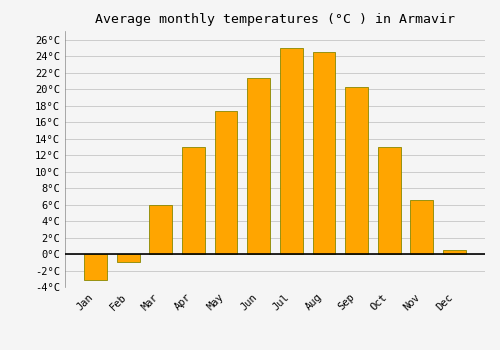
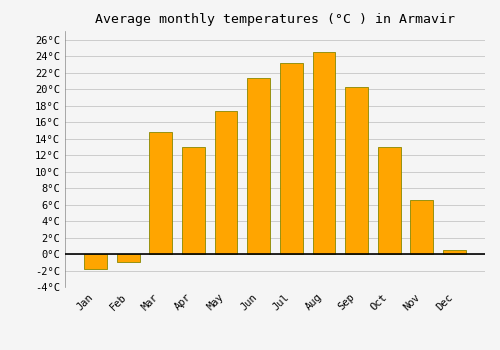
Jan: -3.2°C -> -1.8°C
Mar: 6.0°C -> 14.8°C
Jul: 25.0°C -> 23.2°C
